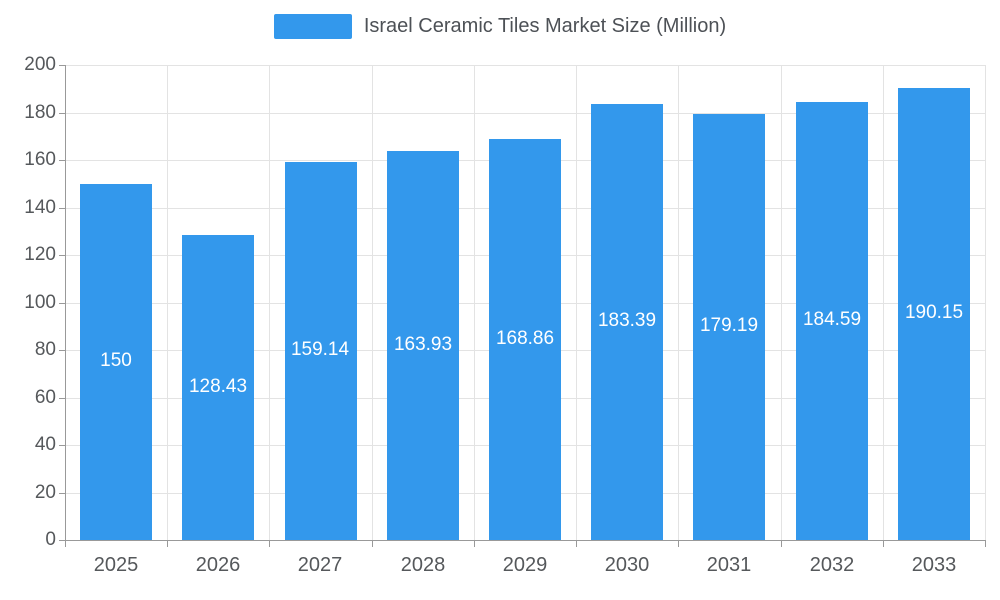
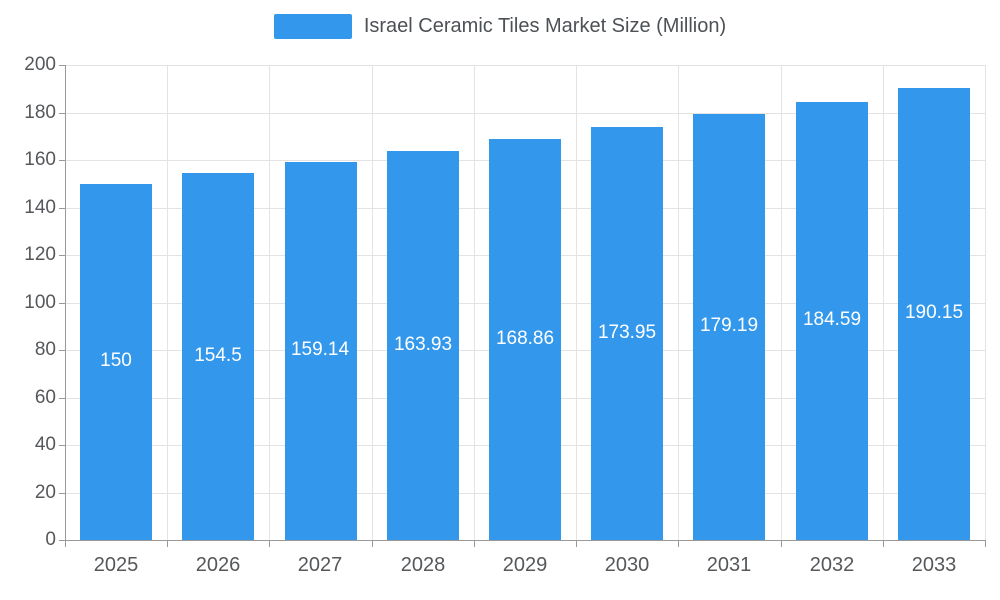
2026: 128.43 -> 154.5
2030: 183.39 -> 173.95
